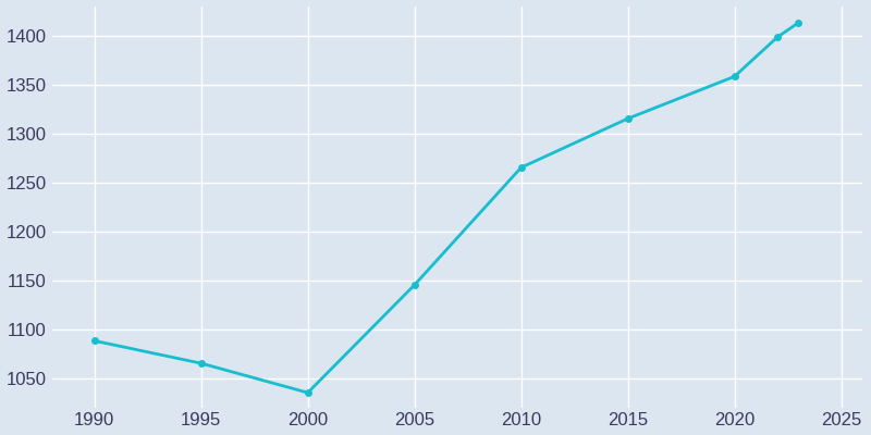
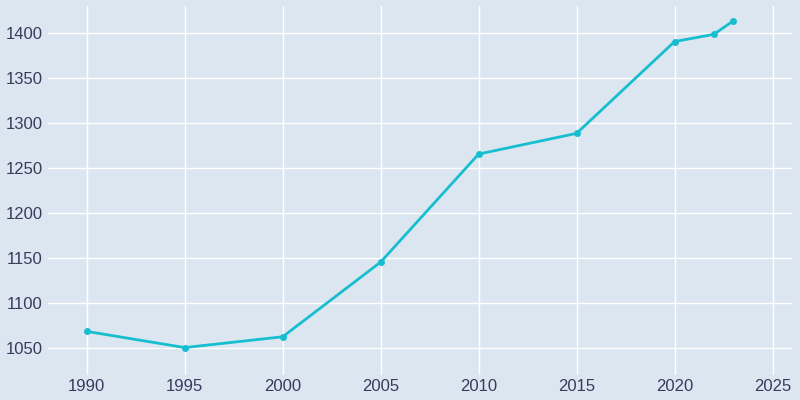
1990: 1088 -> 1068
1995: 1065 -> 1050
2000: 1035 -> 1062
2015: 1315 -> 1288
2020: 1358 -> 1390
